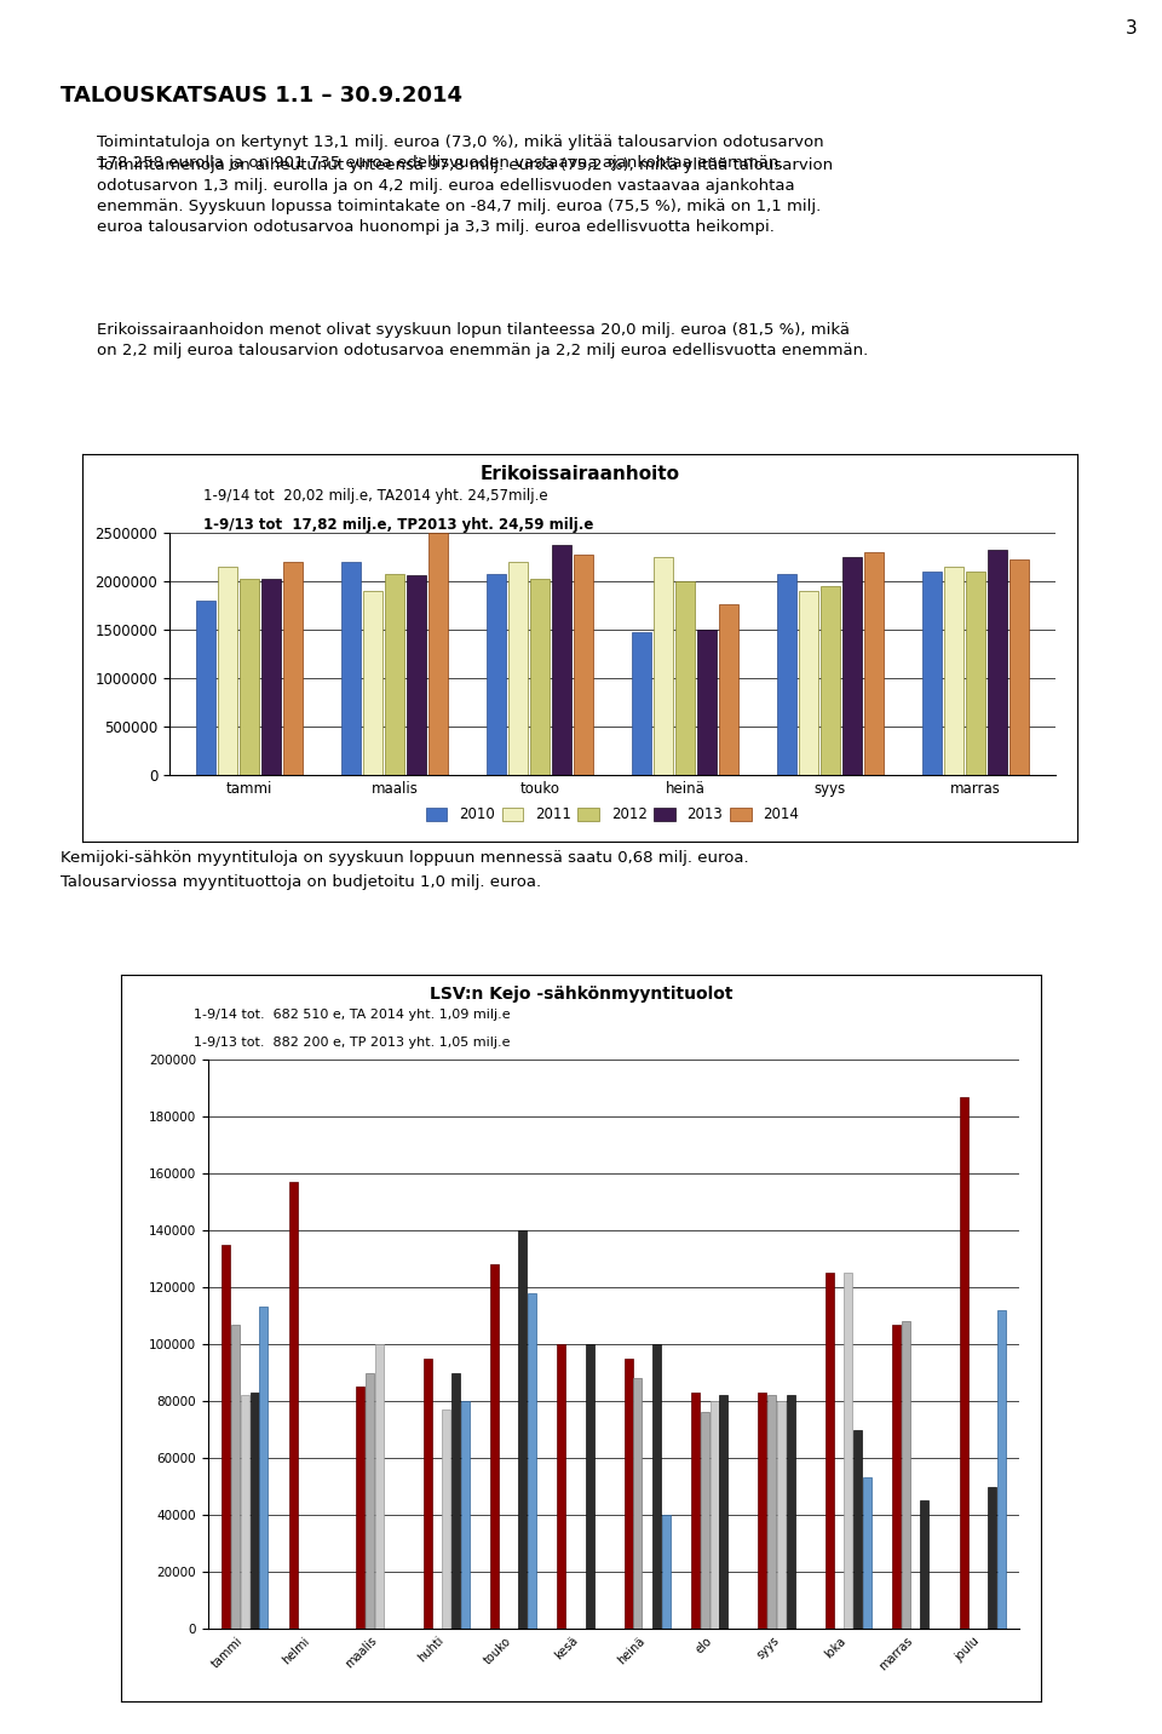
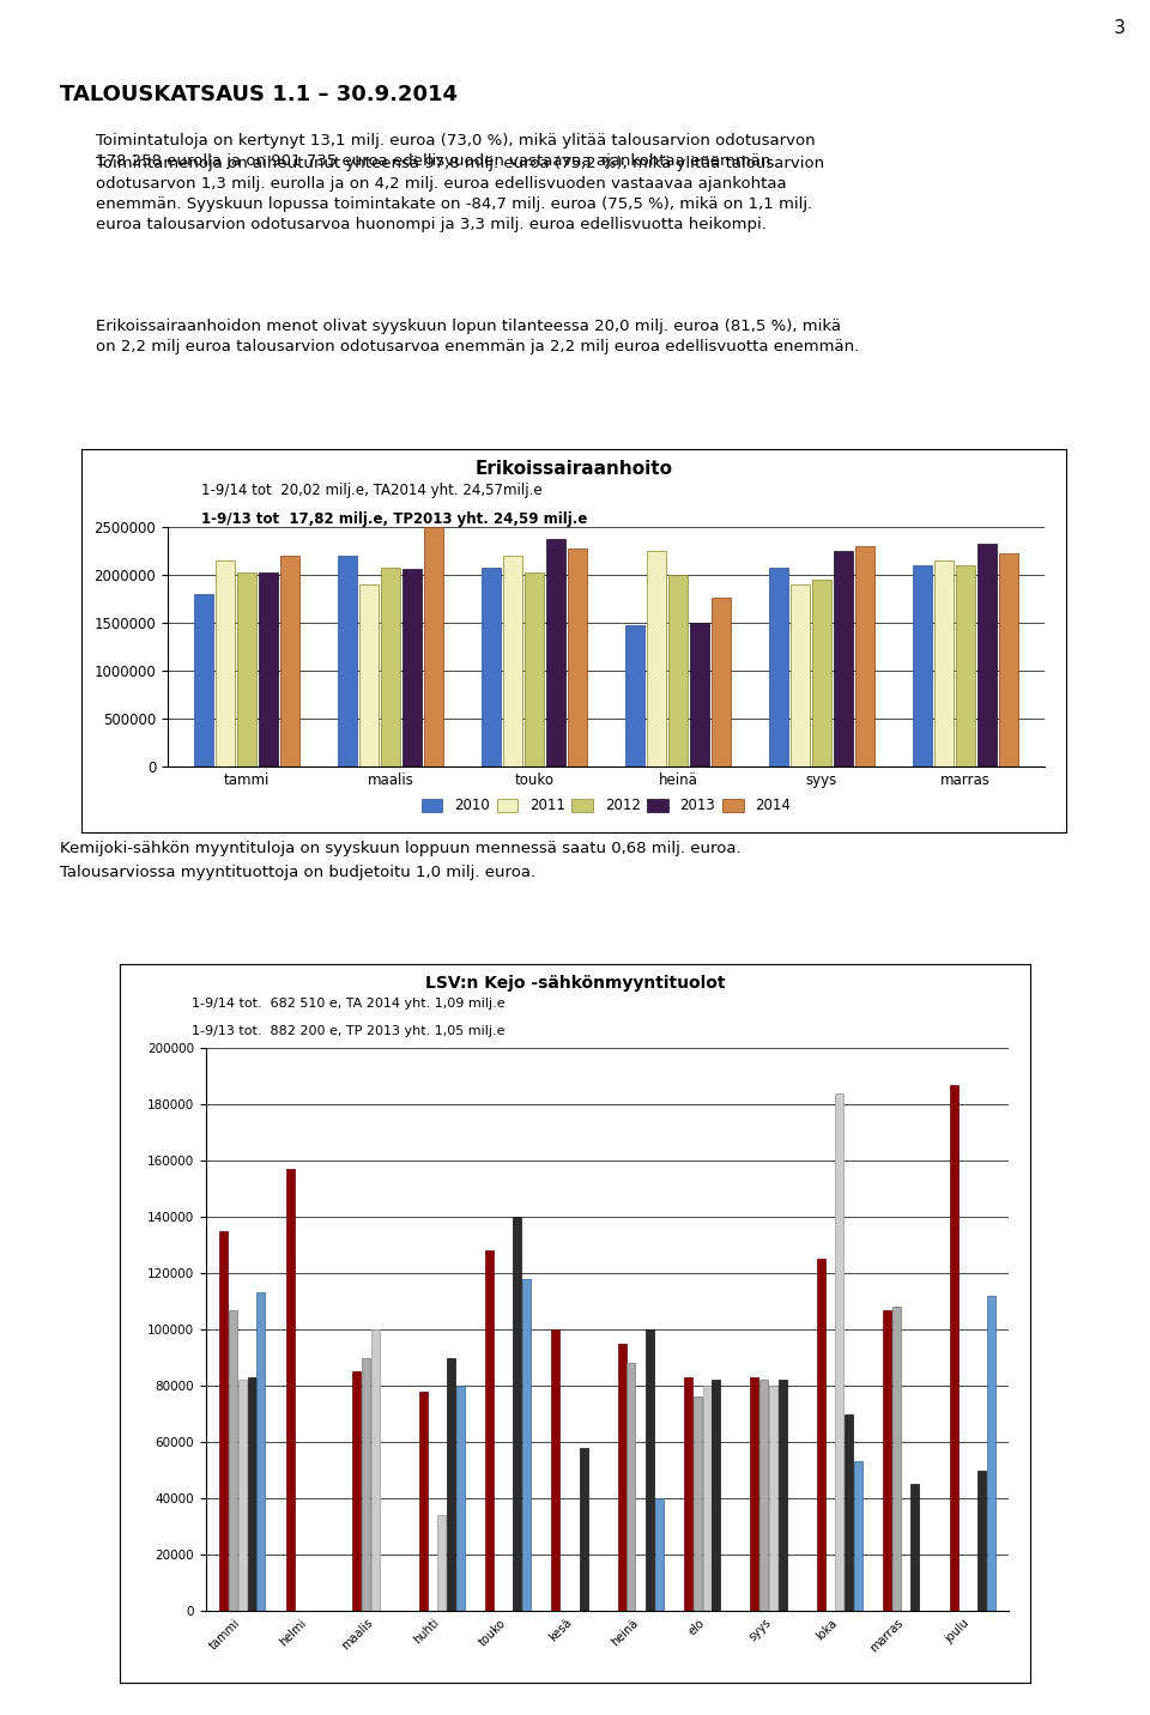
2010/huhti: 95000 -> 78000
2012/huhti: 77000 -> 34000
2013/kesä: 100000 -> 58000
2012/loka: 125000 -> 184000
